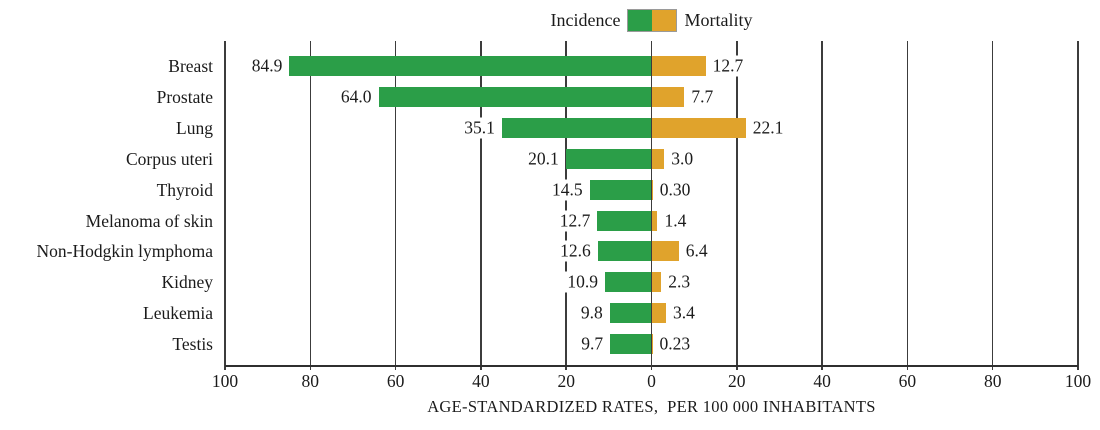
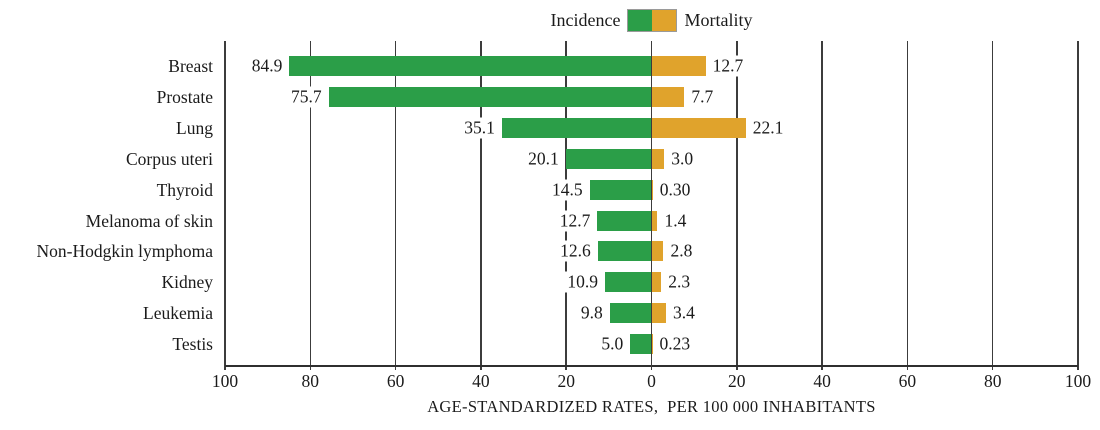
Incidence/Prostate: 64.0 -> 75.7
Mortality/Non-Hodgkin lymphoma: 6.4 -> 2.8
Incidence/Testis: 9.7 -> 5.0
